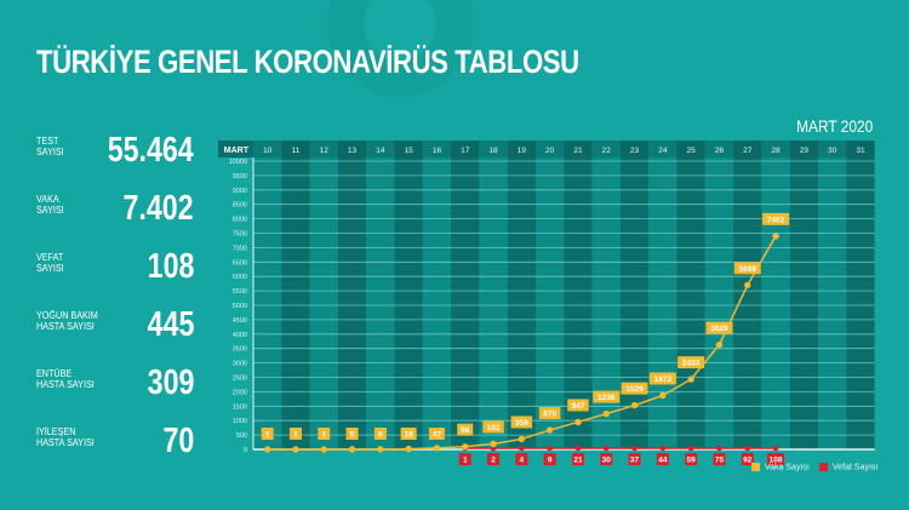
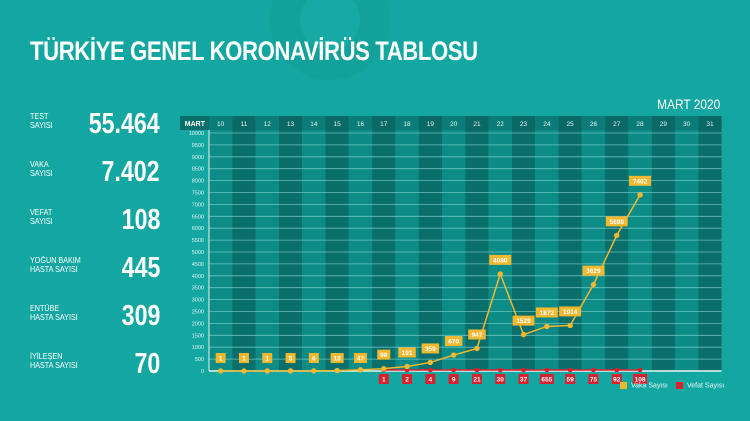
Vaka Sayısı/22: 1236 -> 4080
Vefat Sayısı/24: 44 -> 655
Vaka Sayısı/25: 2433 -> 1914
